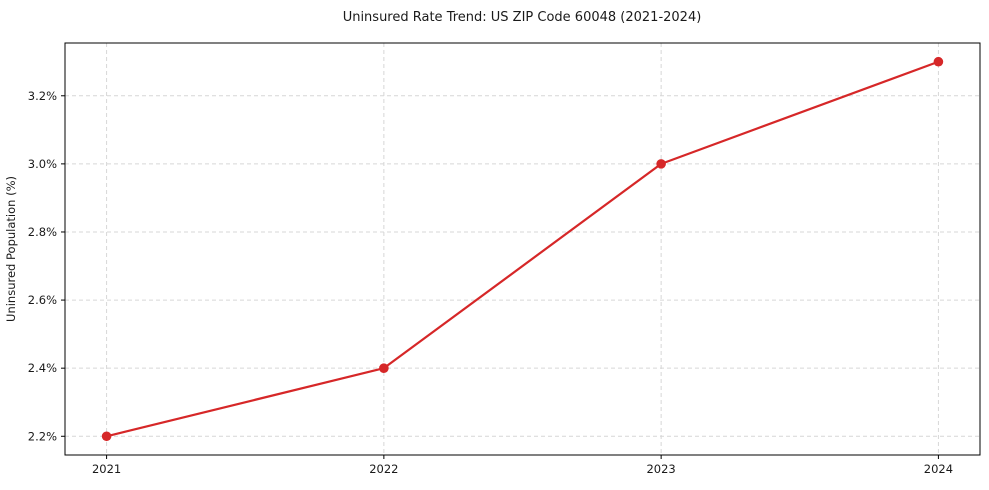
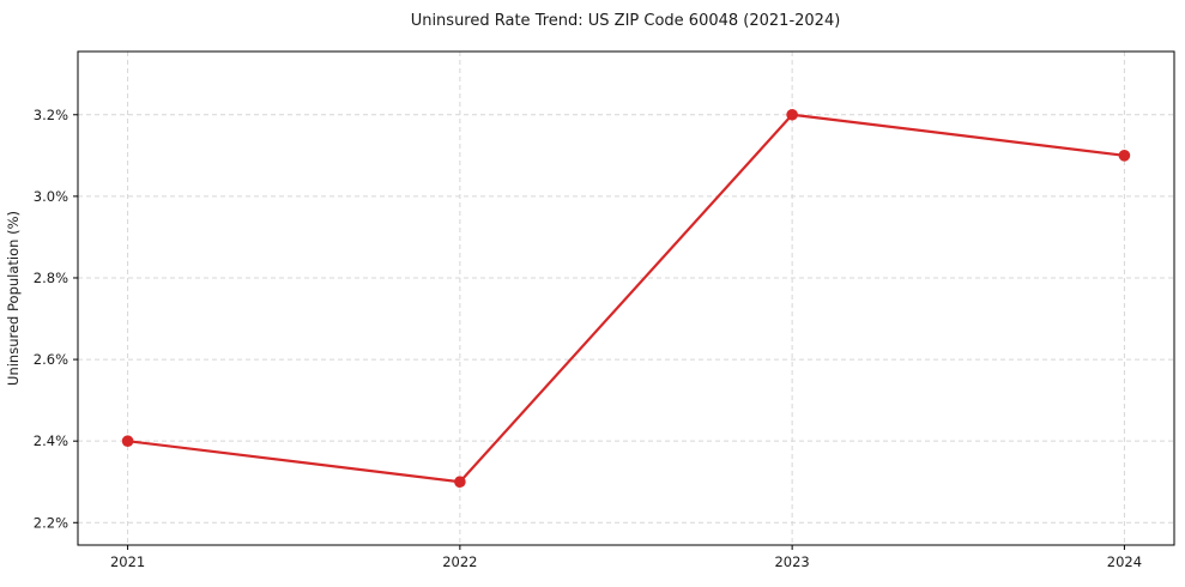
2021: 2.2% -> 2.4%
2022: 2.4% -> 2.3%
2023: 3.0% -> 3.2%
2024: 3.3% -> 3.1%
